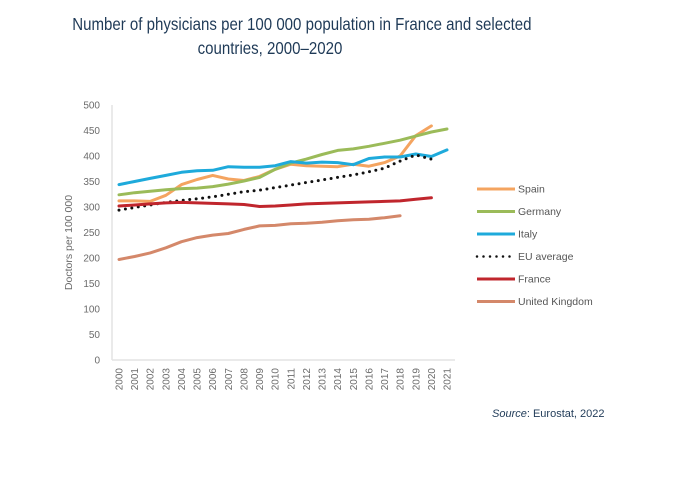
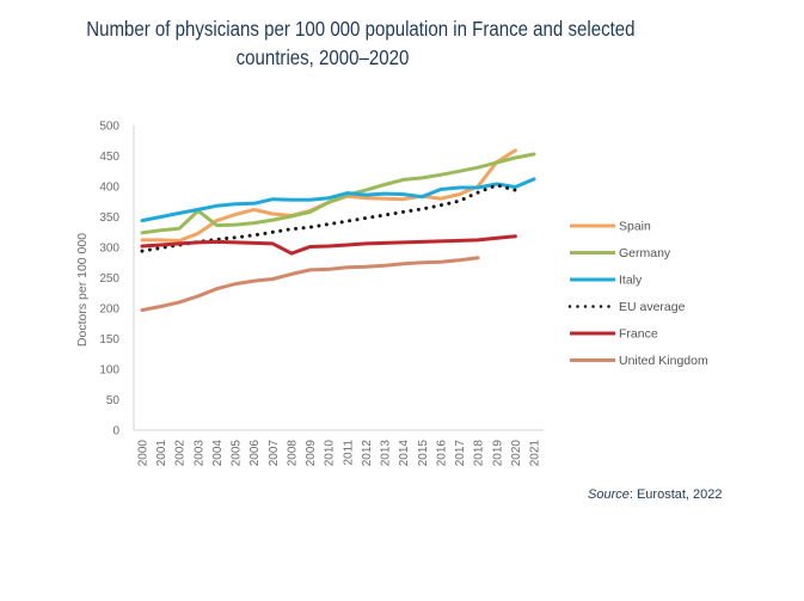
Germany/2003: 330 -> 360
France/2008: 300 -> 290
